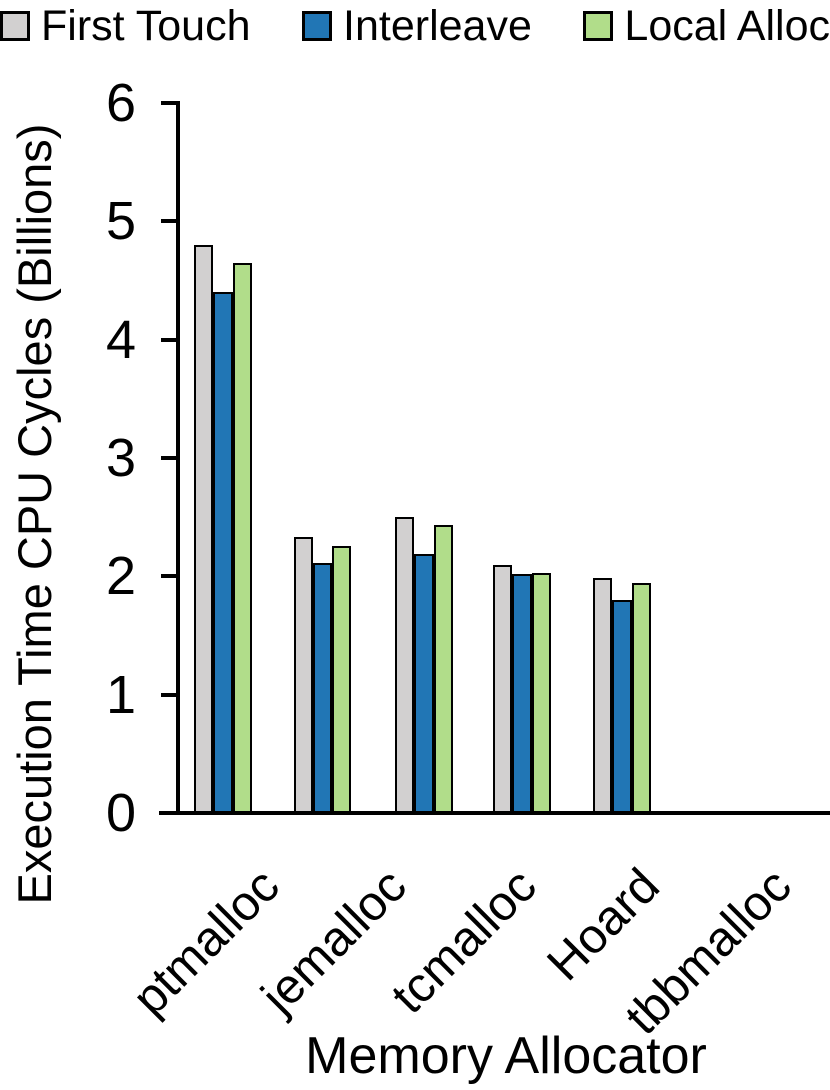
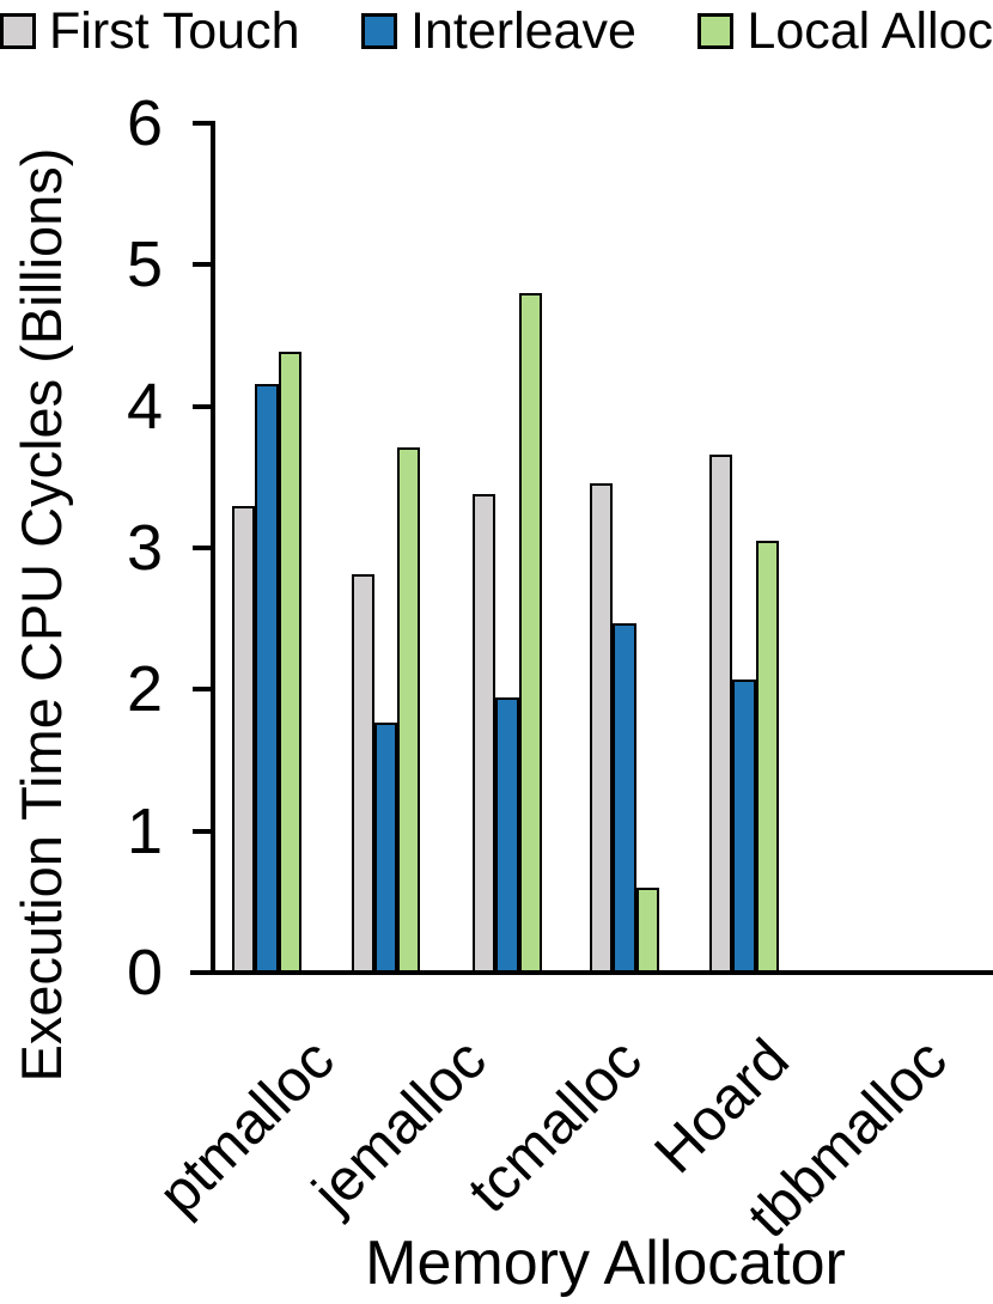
First Touch/ptmalloc: 4.80 -> 3.30
Interleave/ptmalloc: 4.40 -> 4.16
Local Alloc/ptmalloc: 4.65 -> 4.39
First Touch/jemalloc: 2.33 -> 2.81
Interleave/jemalloc: 2.11 -> 1.77
Local Alloc/jemalloc: 2.26 -> 3.71
First Touch/tcmalloc: 2.50 -> 3.38
Interleave/tcmalloc: 2.19 -> 1.94
Local Alloc/tcmalloc: 2.43 -> 4.80
First Touch/Hoard: 2.10 -> 3.46
Interleave/Hoard: 2.02 -> 2.47
Local Alloc/Hoard: 2.03 -> 0.60
First Touch/tbbmalloc: 1.99 -> 3.66
Interleave/tbbmalloc: 1.80 -> 2.07
Local Alloc/tbbmalloc: 1.94 -> 3.05
